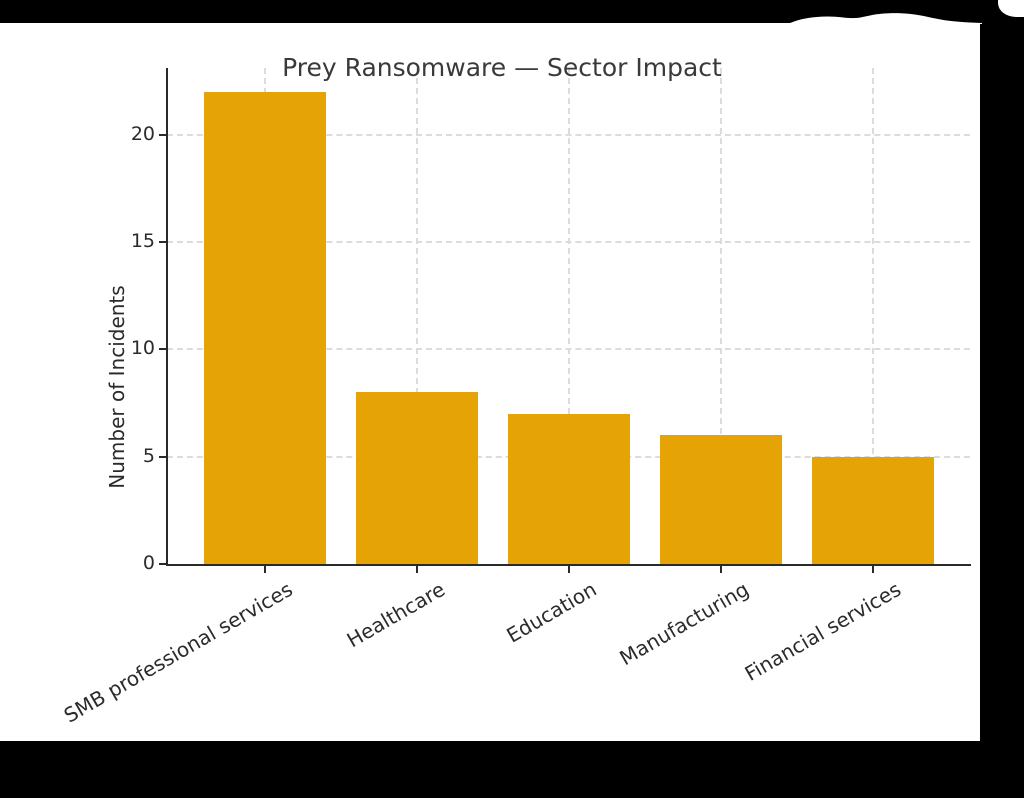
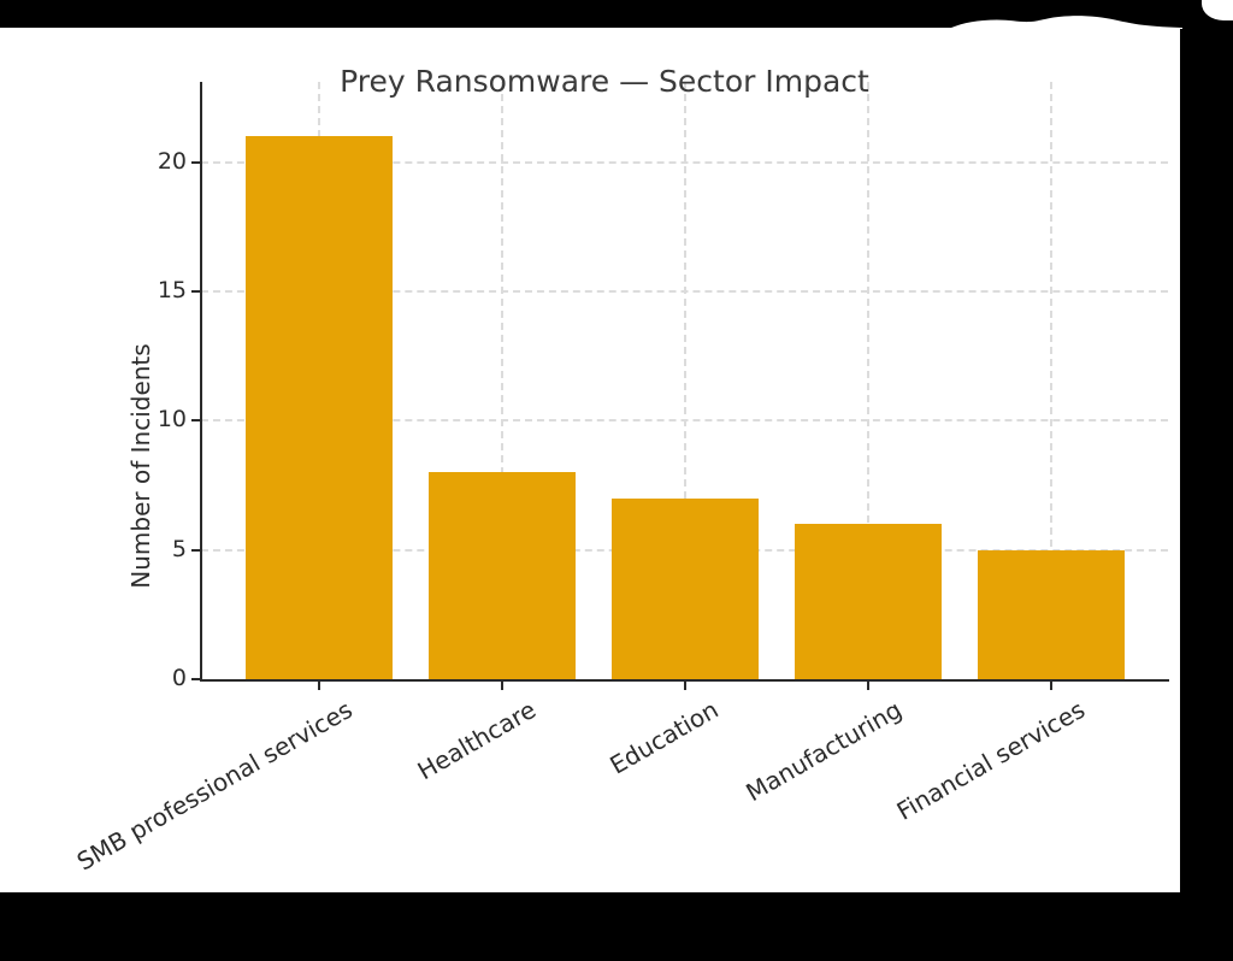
SMB professional services: 22 -> 21
